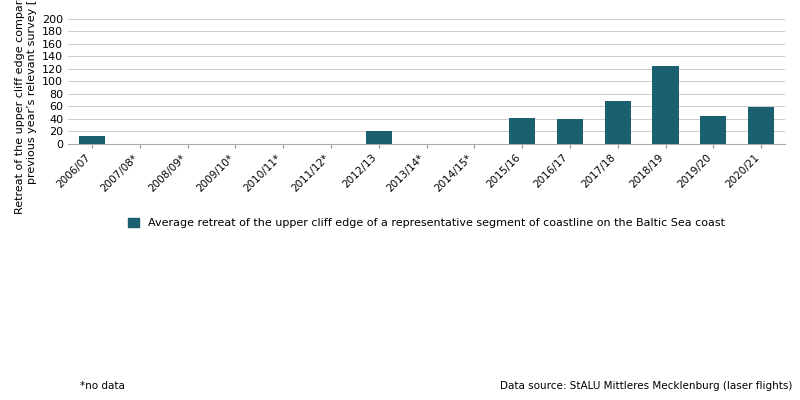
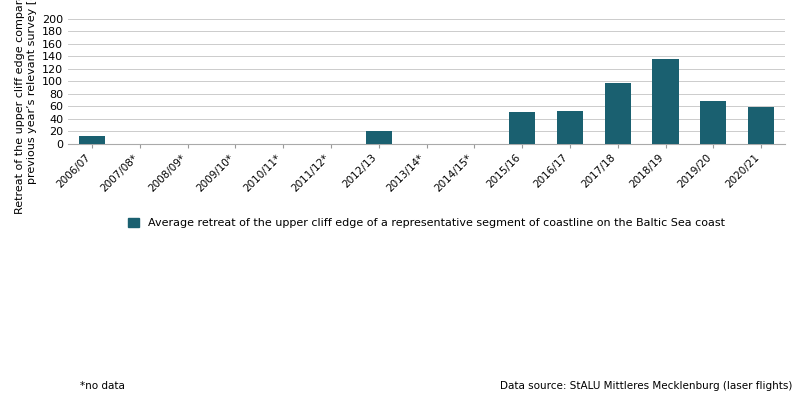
2015/16: 41 -> 50
2016/17: 40 -> 52
2017/18: 68 -> 98
2018/19: 124 -> 136
2019/20: 45 -> 68
